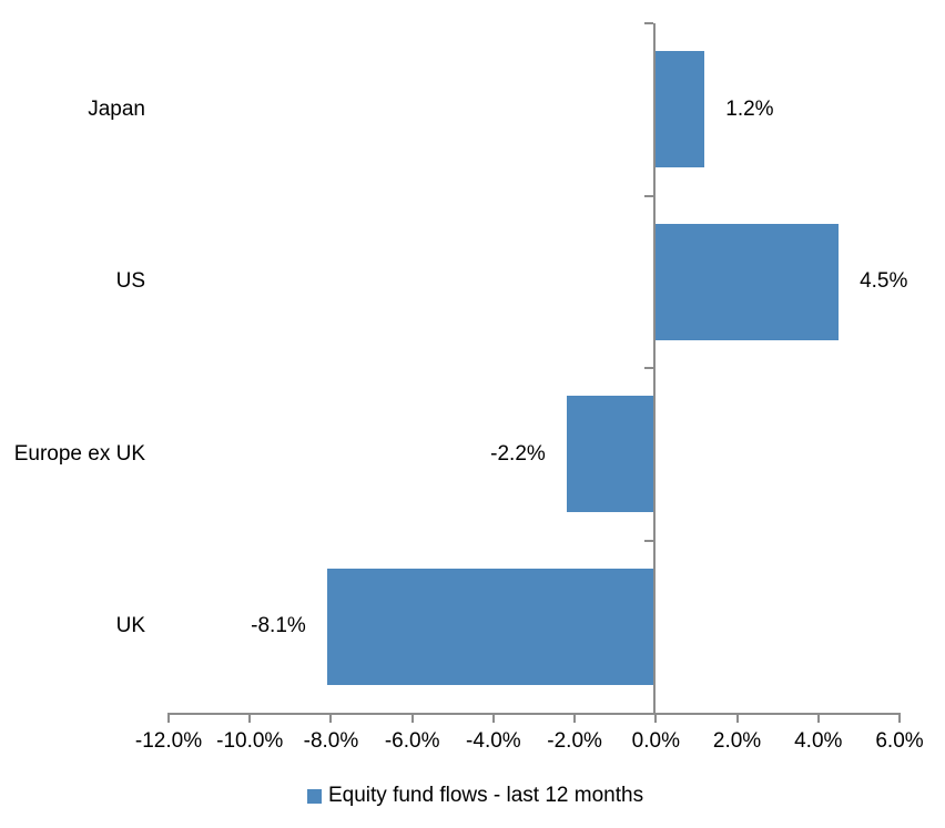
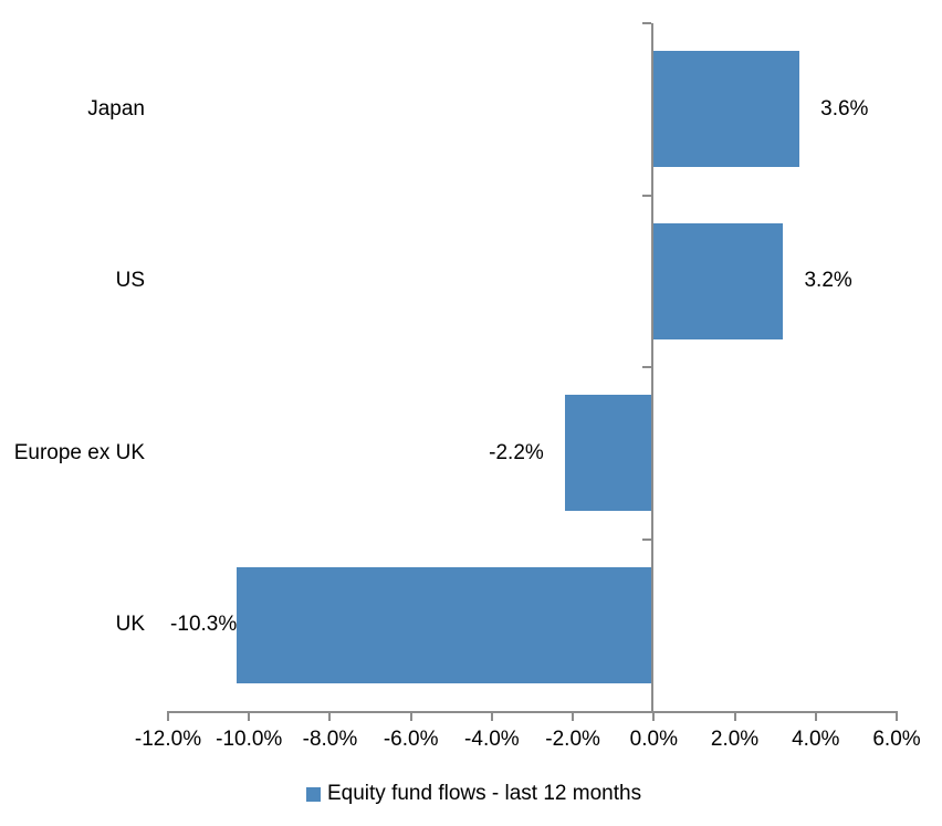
Japan: 1.2% -> 3.6%
US: 4.5% -> 3.2%
UK: -8.1% -> -10.3%
